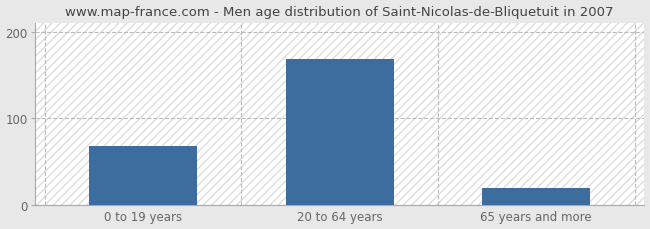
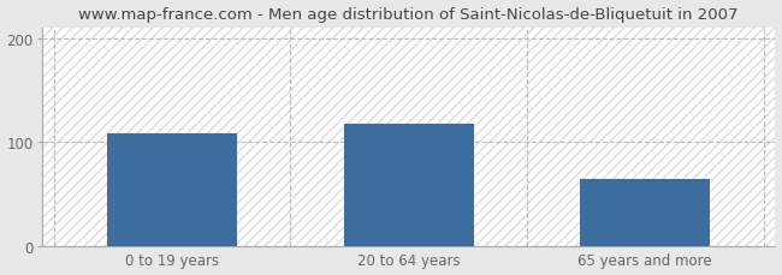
0 to 19 years: 68 -> 108
20 to 64 years: 168 -> 118
65 years and more: 20 -> 64
